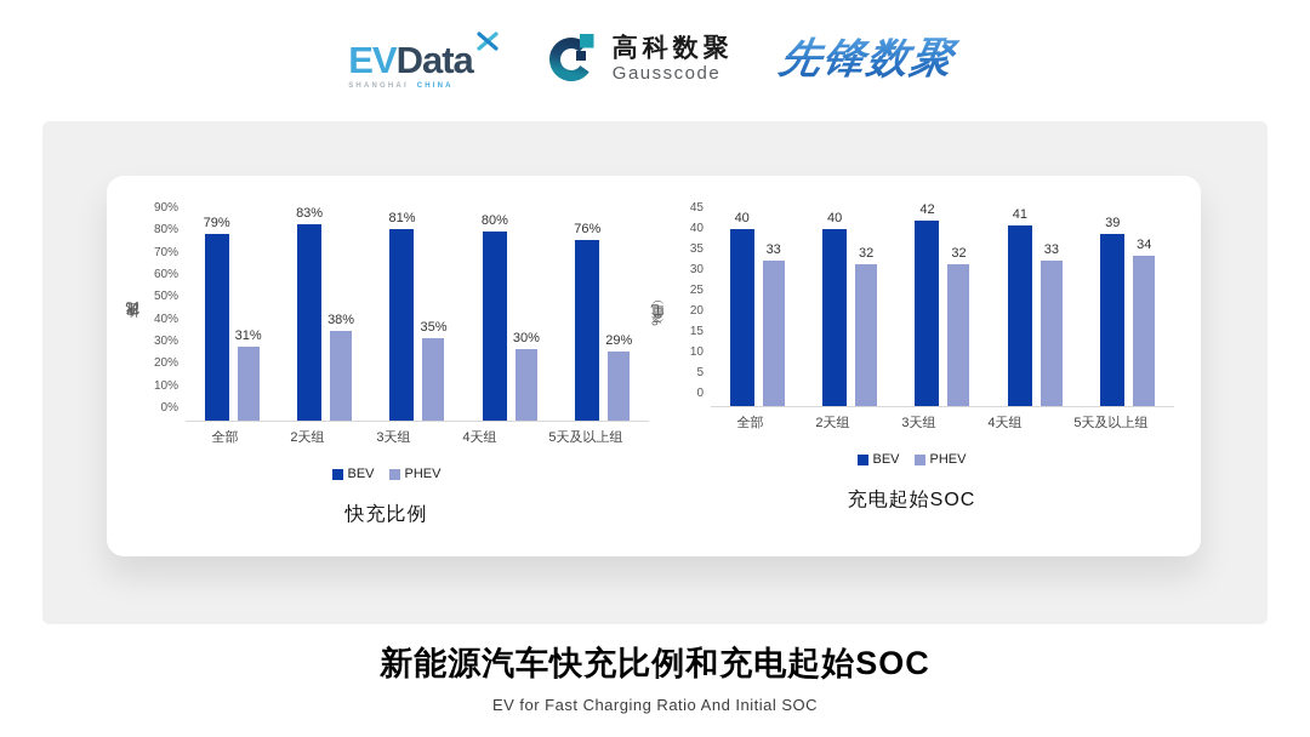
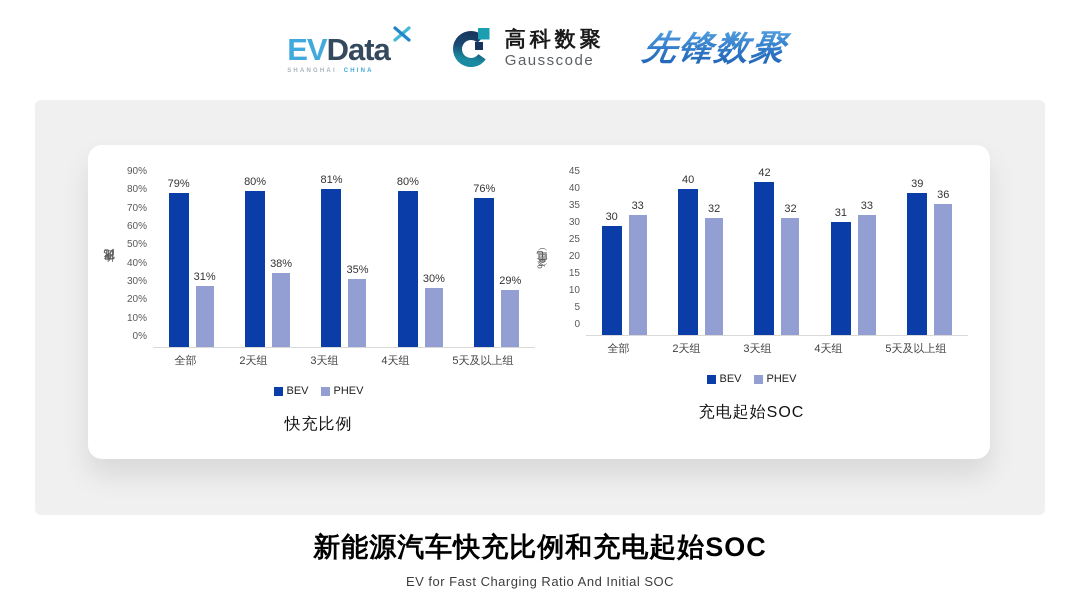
快充比例/BEV/2天组: 83% -> 80%
充电起始SOC/BEV/全部: 40 -> 30
充电起始SOC/BEV/4天组: 41 -> 31
充电起始SOC/PHEV/5天及以上组: 34 -> 36
